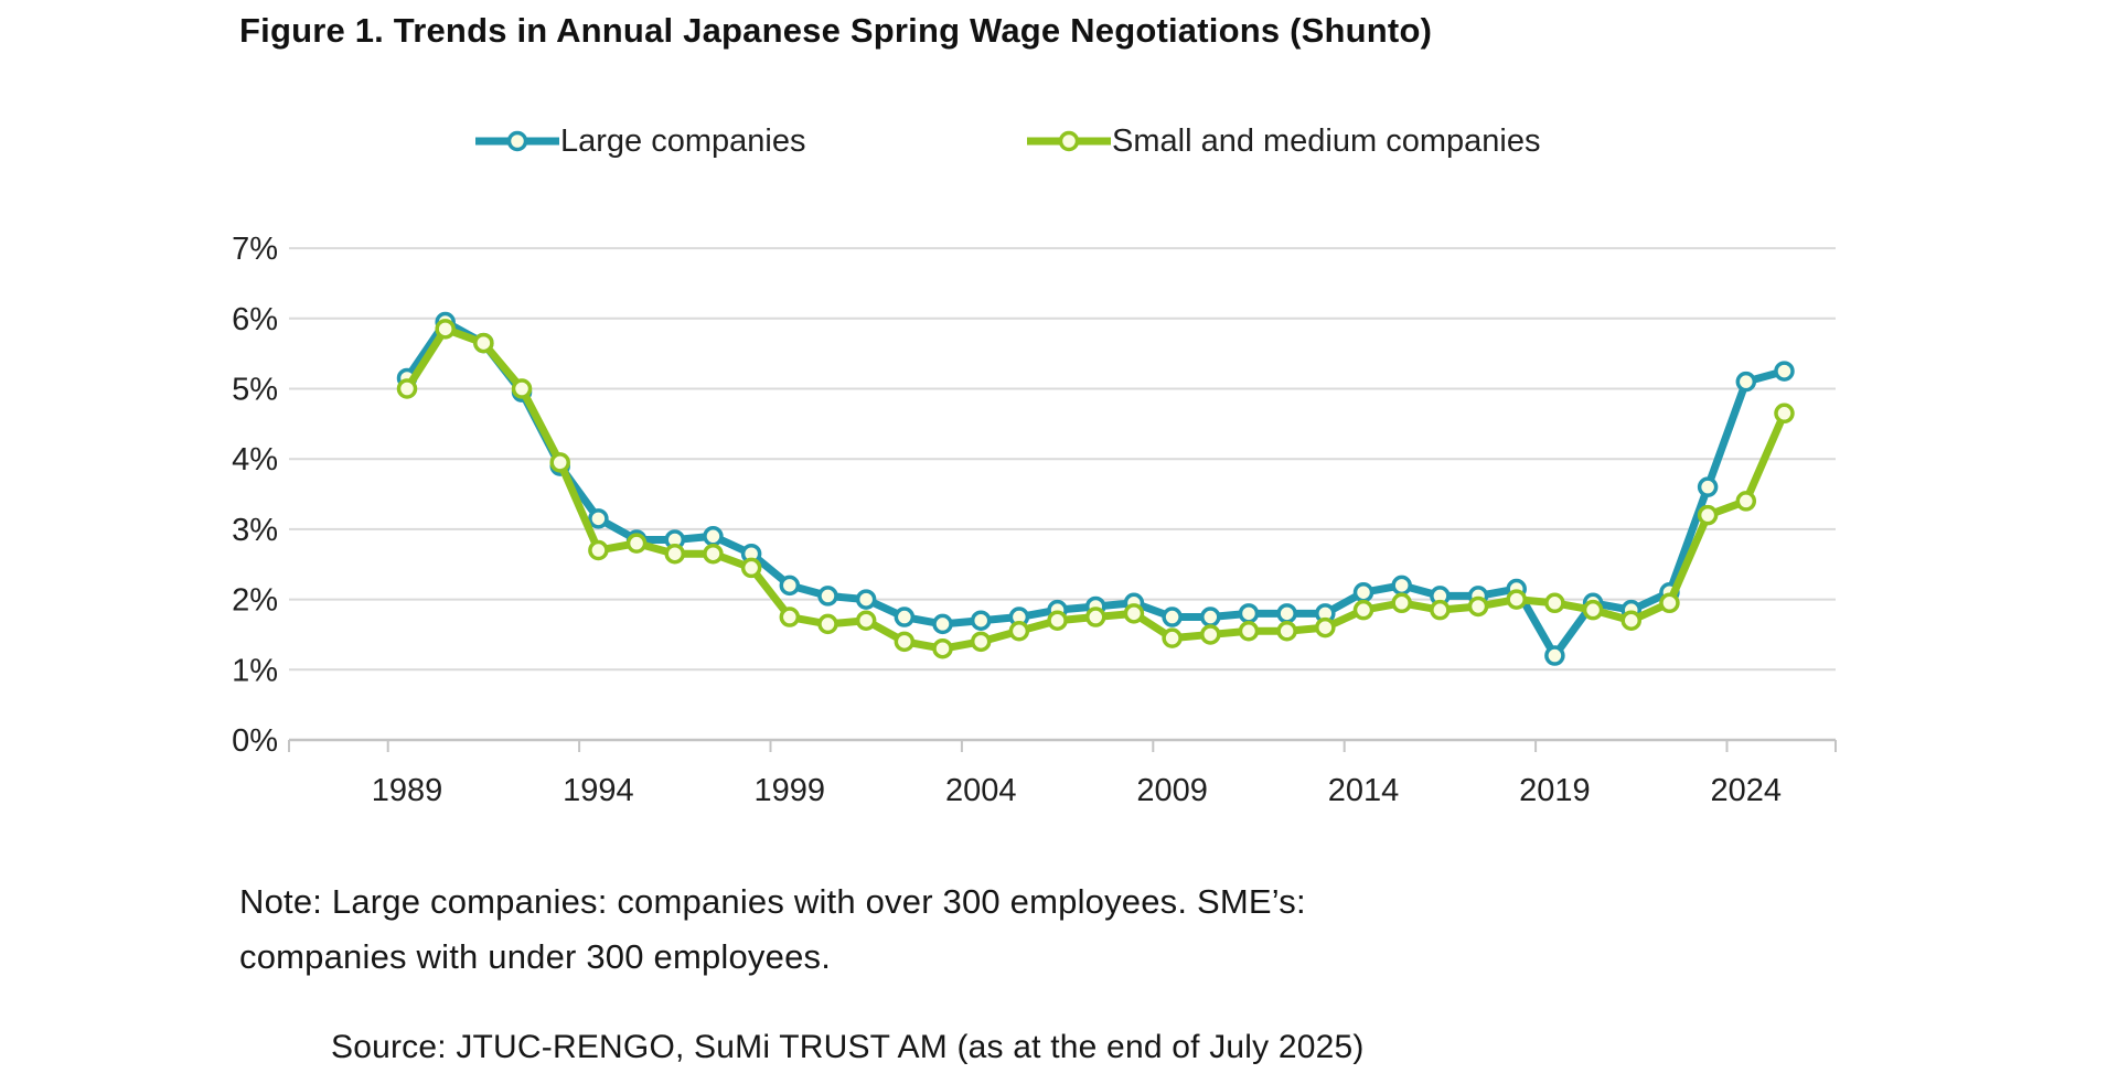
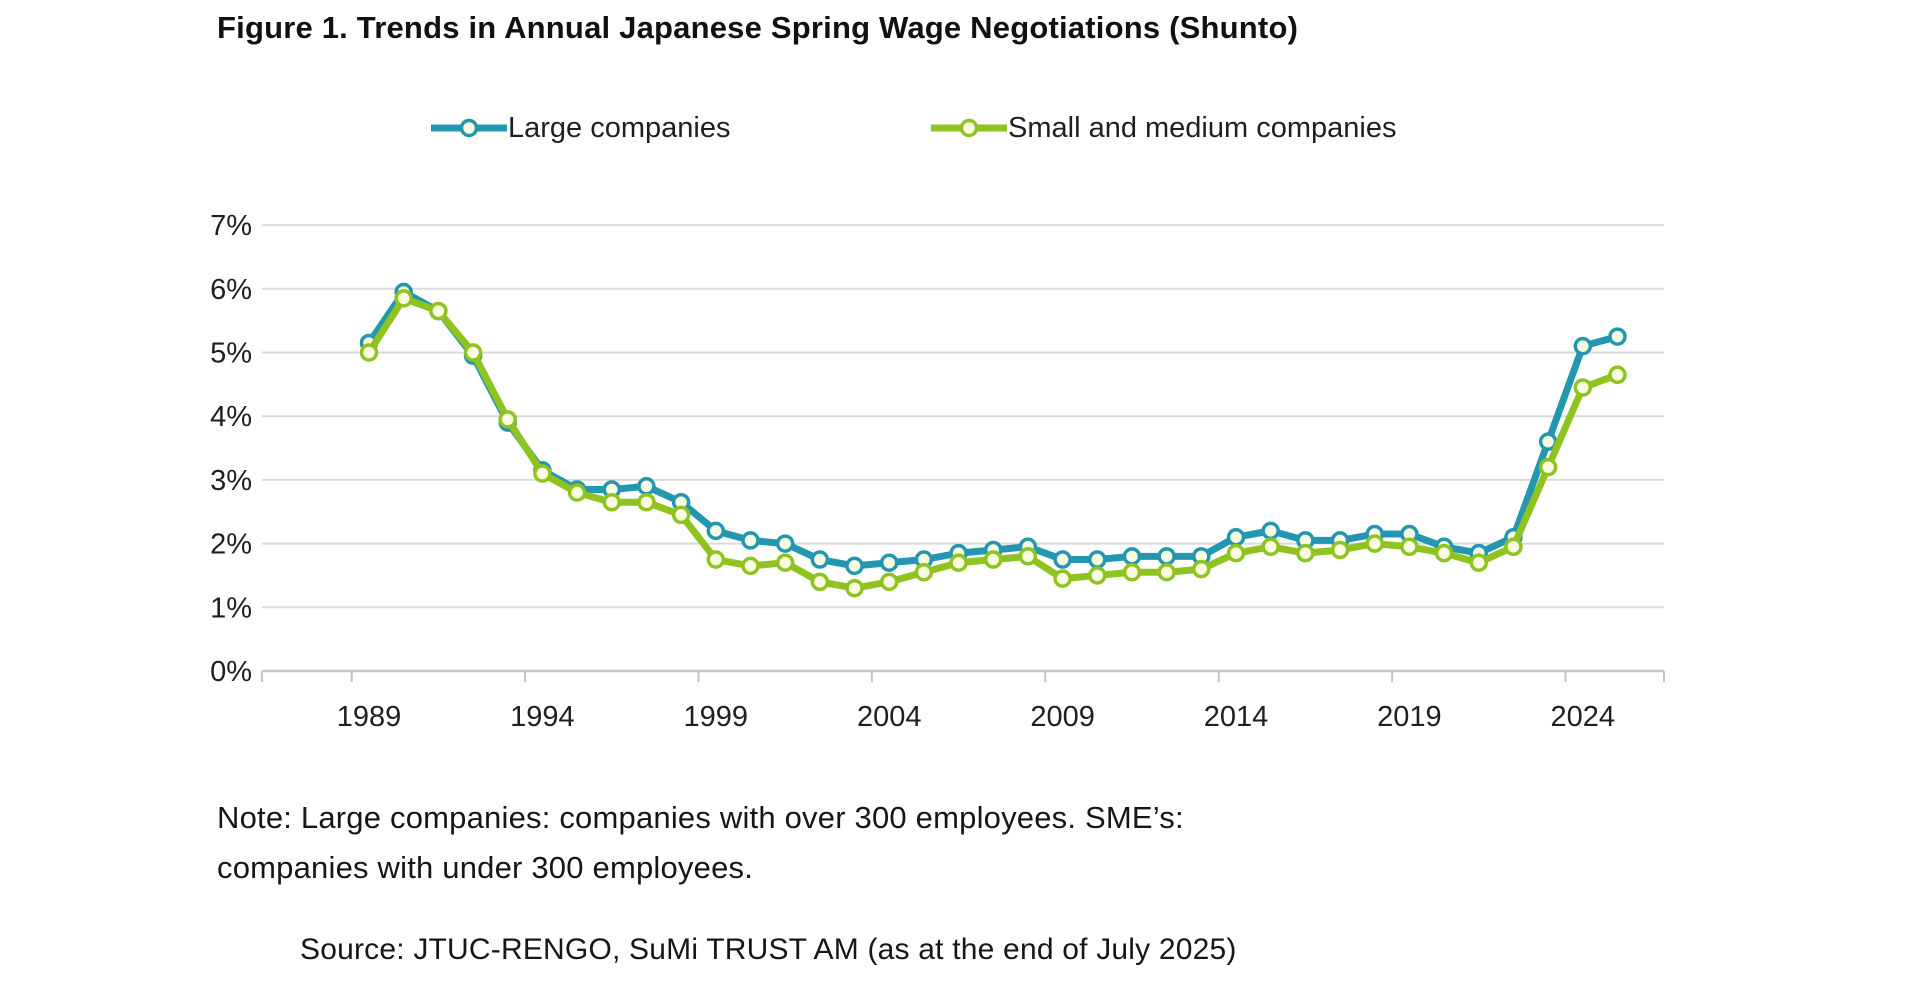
Small and medium companies/1994: 2.7% -> 3.1%
Large companies/2019: 1.2% -> 2.1%
Small and medium companies/2024: 3.4% -> 4.5%
